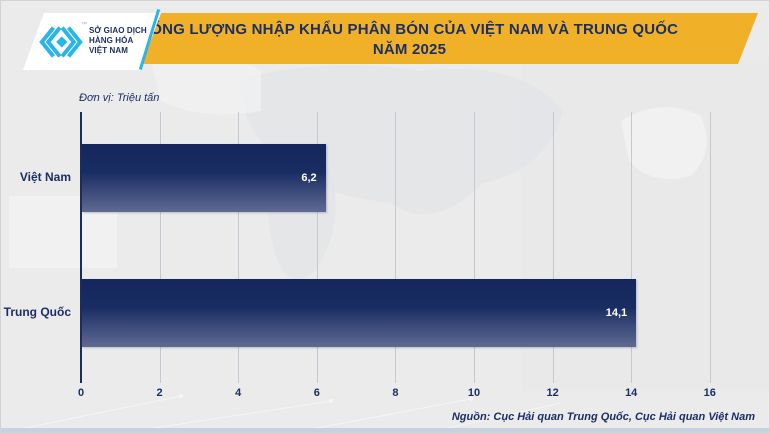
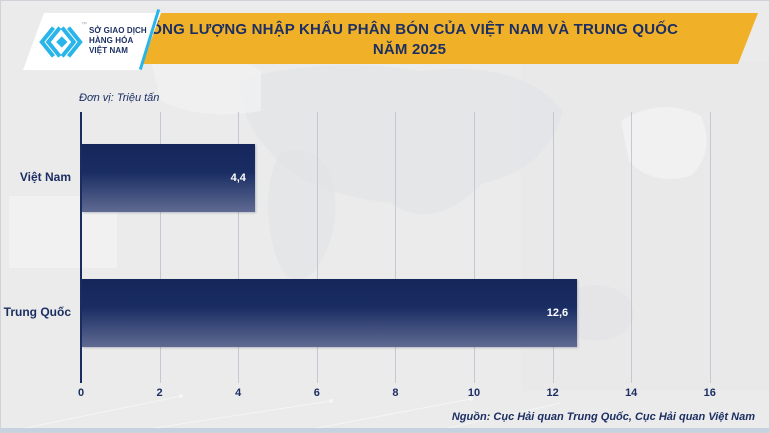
Việt Nam: 6,2 -> 4,4
Trung Quốc: 14,1 -> 12,6
